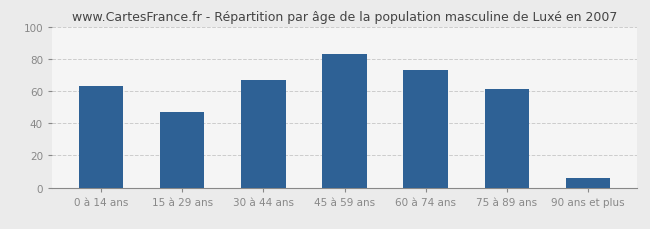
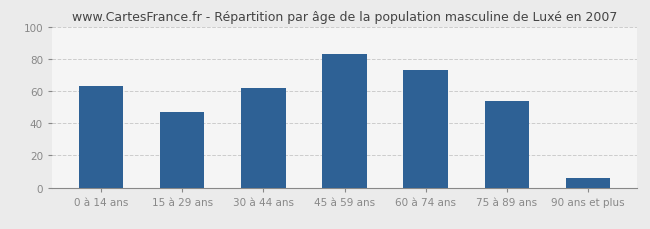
30 à 44 ans: 67 -> 62
75 à 89 ans: 61 -> 54
